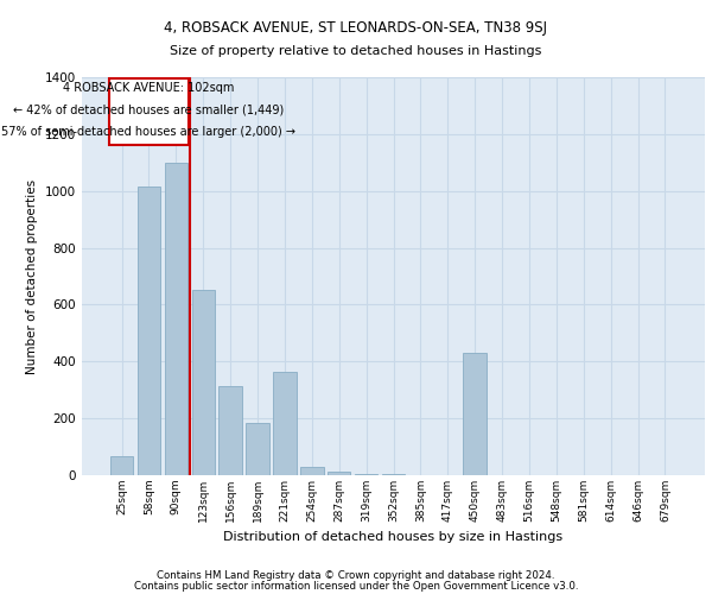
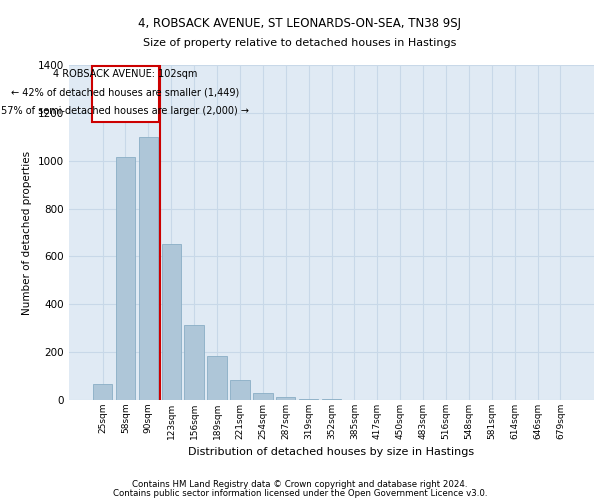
221sqm: 365 -> 85
450sqm: 430 -> 1
